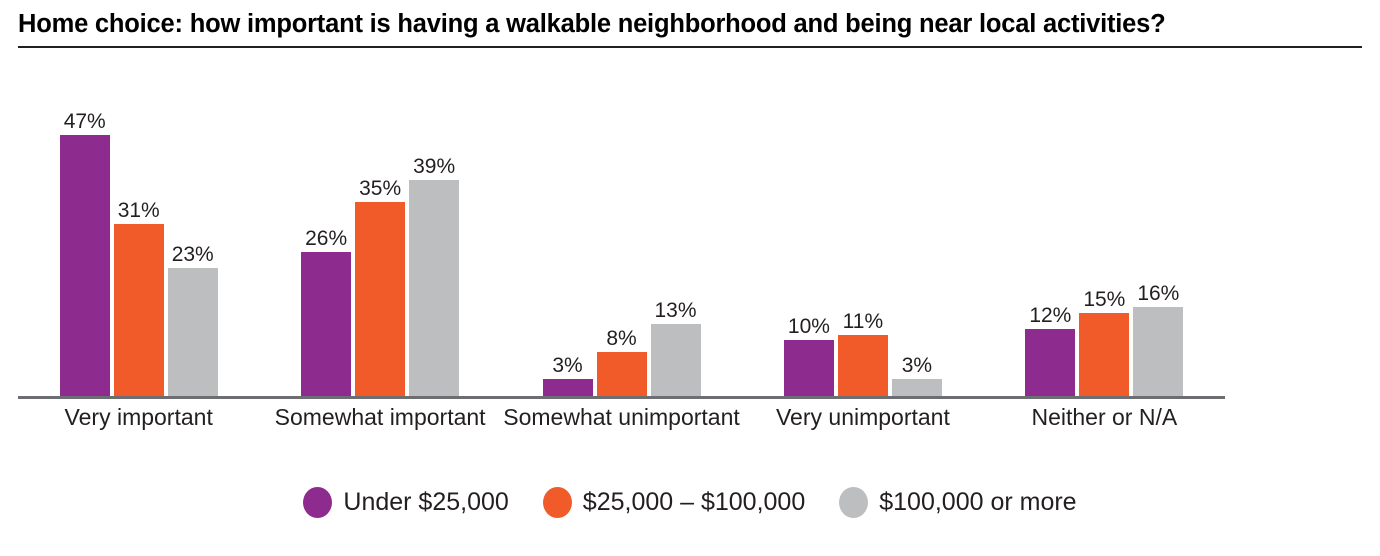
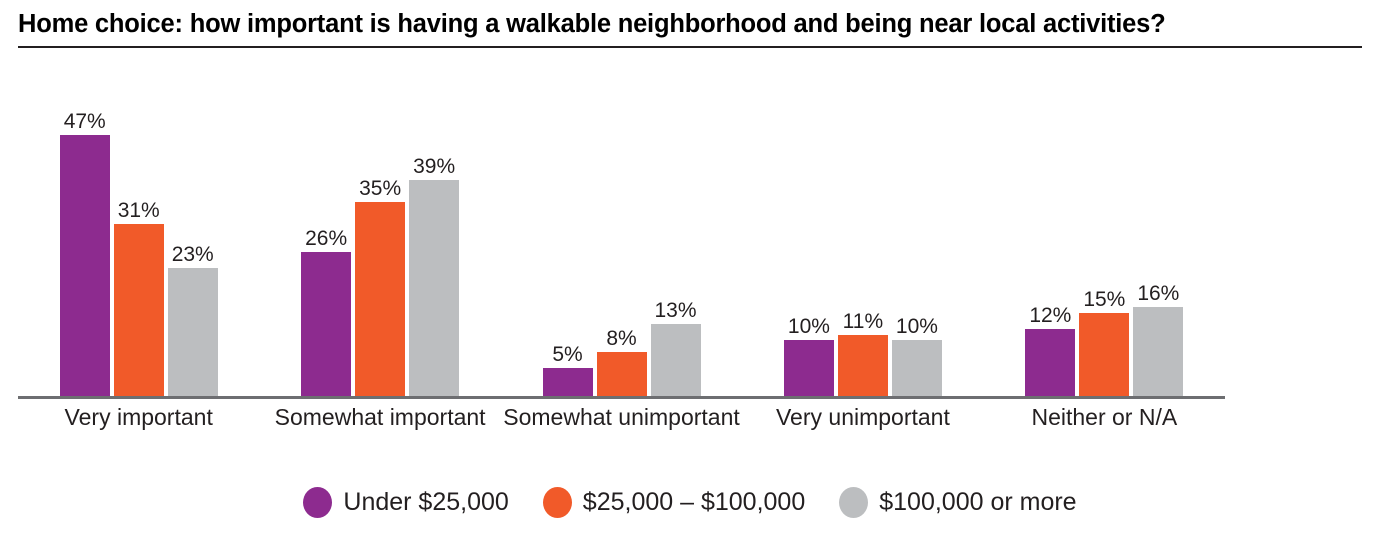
Under $25,000/Somewhat unimportant: 3% -> 5%
$100,000 or more/Very unimportant: 3% -> 10%
